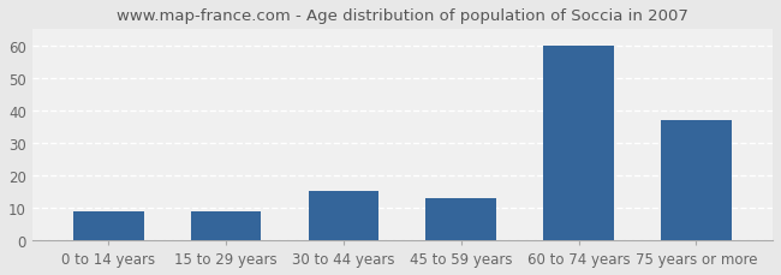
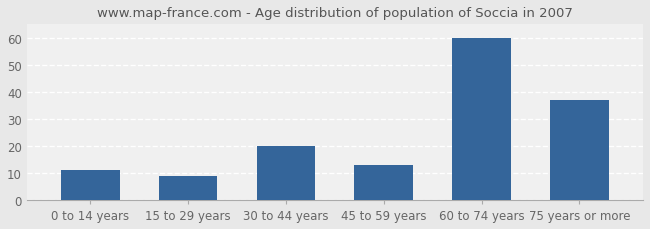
0 to 14 years: 9 -> 11
30 to 44 years: 15 -> 20
